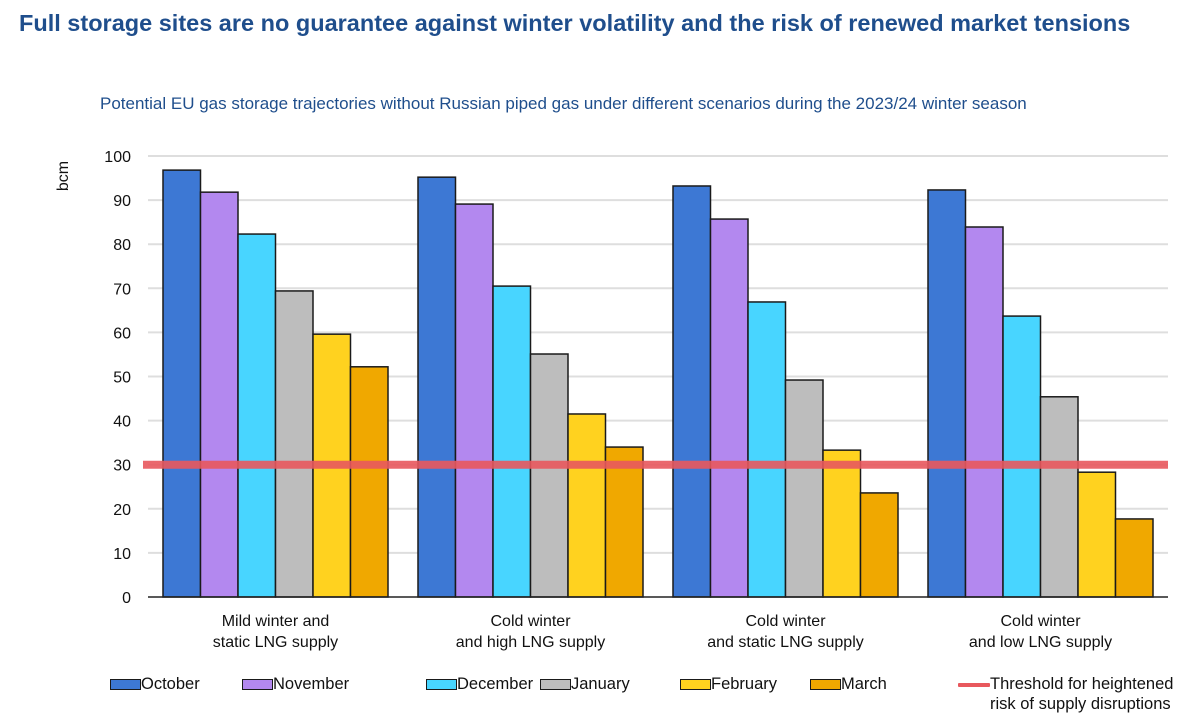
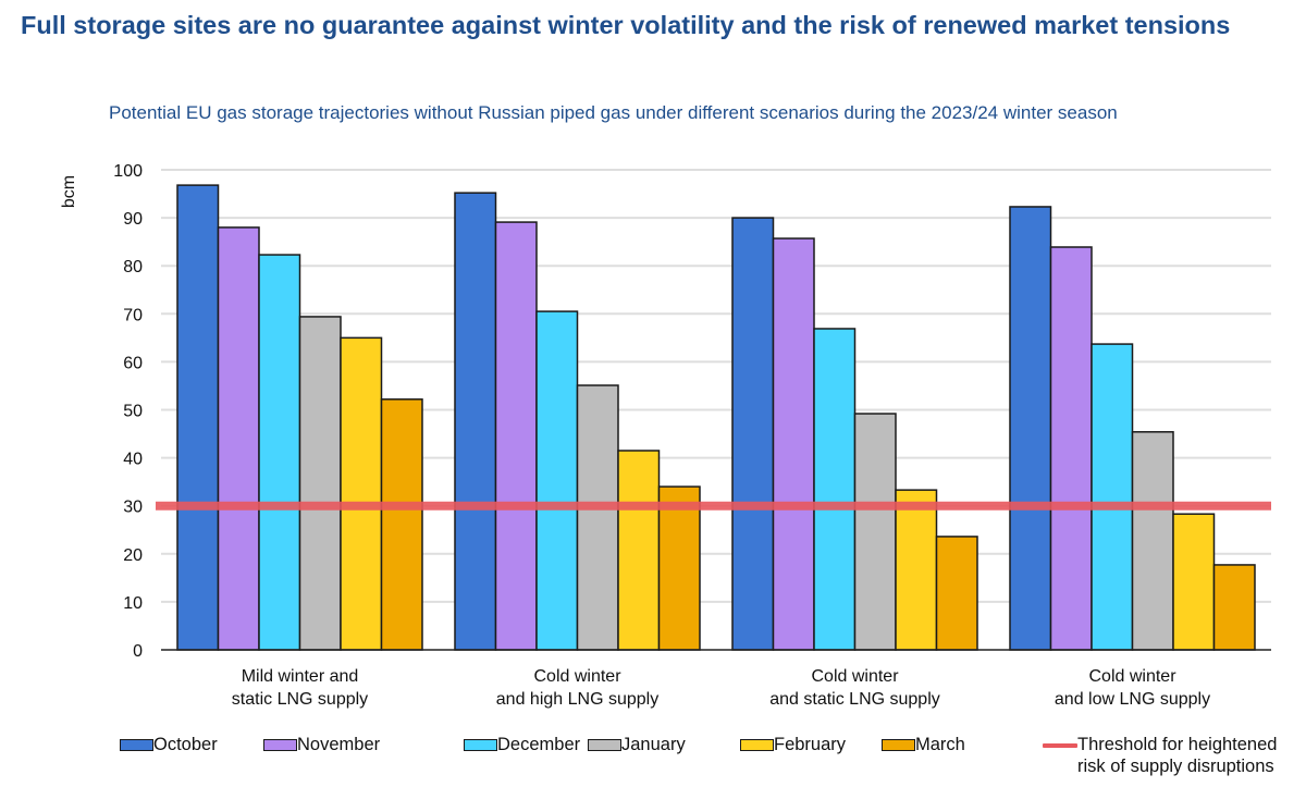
November/Mild winter and static LNG supply: 92 -> 88
February/Mild winter and static LNG supply: 60 -> 65
October/Cold winter and static LNG supply: 93 -> 90
